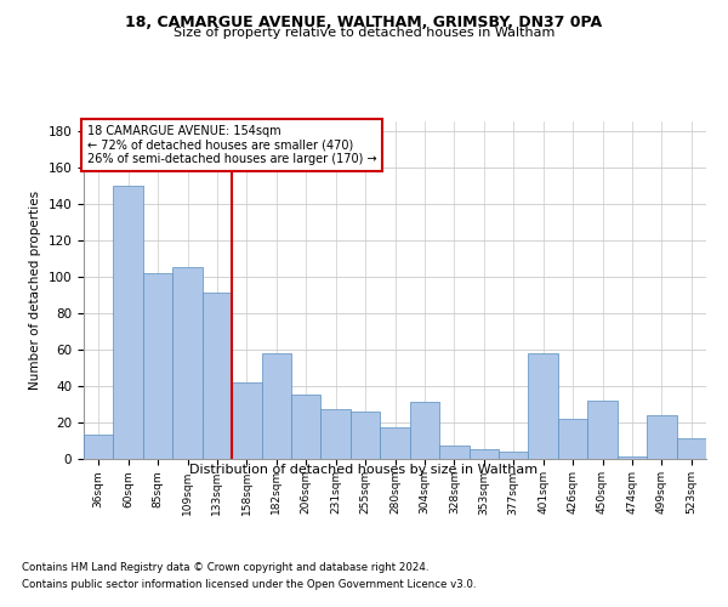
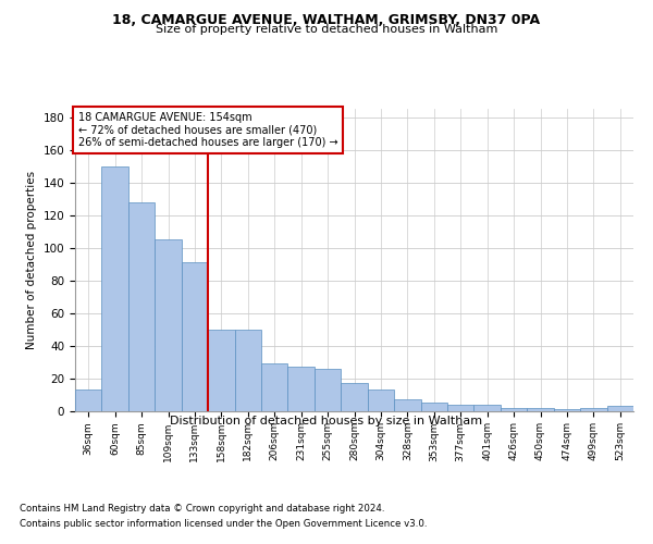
85sqm: 102 -> 128
158sqm: 42 -> 50
182sqm: 58 -> 50
206sqm: 35 -> 29
304sqm: 31 -> 13
401sqm: 58 -> 4
426sqm: 22 -> 2
450sqm: 32 -> 2
499sqm: 24 -> 2
523sqm: 11 -> 3
